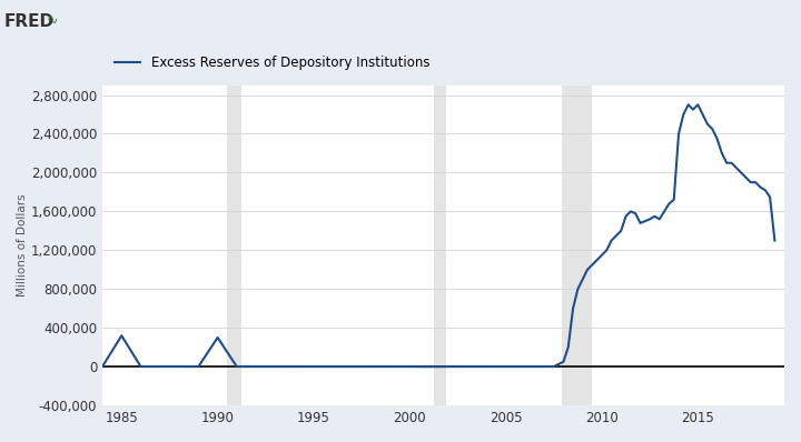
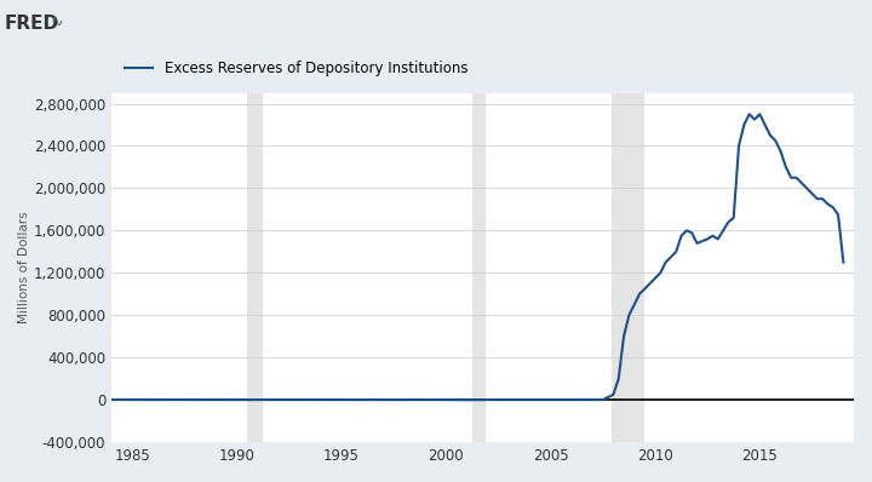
1985: 320,000 -> 0
1990: 300,000 -> 0
